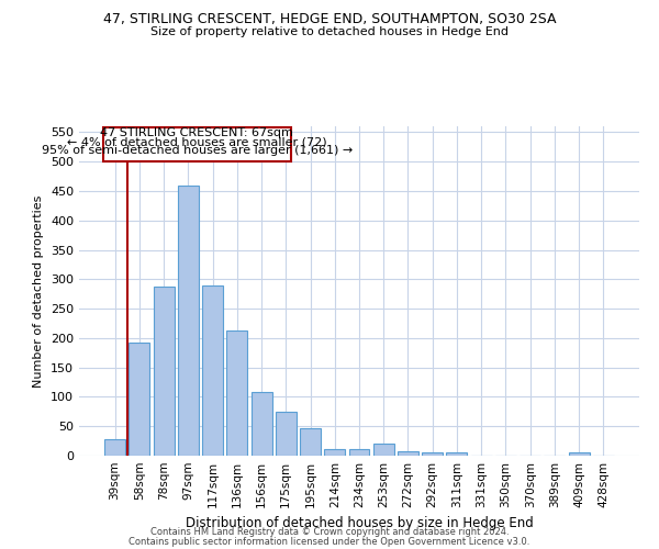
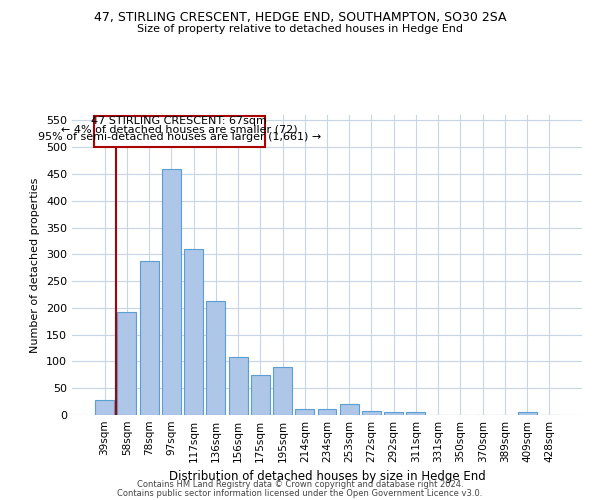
117sqm: 290 -> 310
195sqm: 46 -> 90
